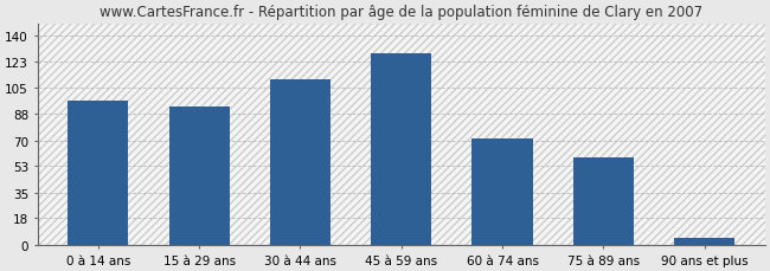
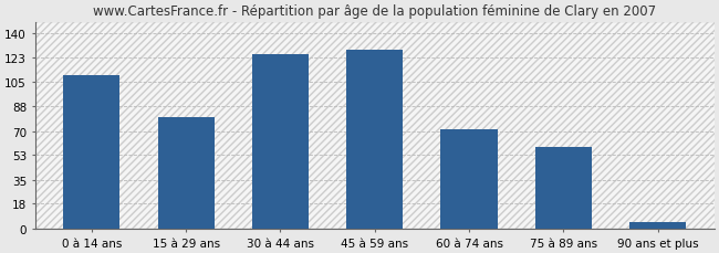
0 à 14 ans: 97 -> 110
15 à 29 ans: 93 -> 80
30 à 44 ans: 111 -> 125
